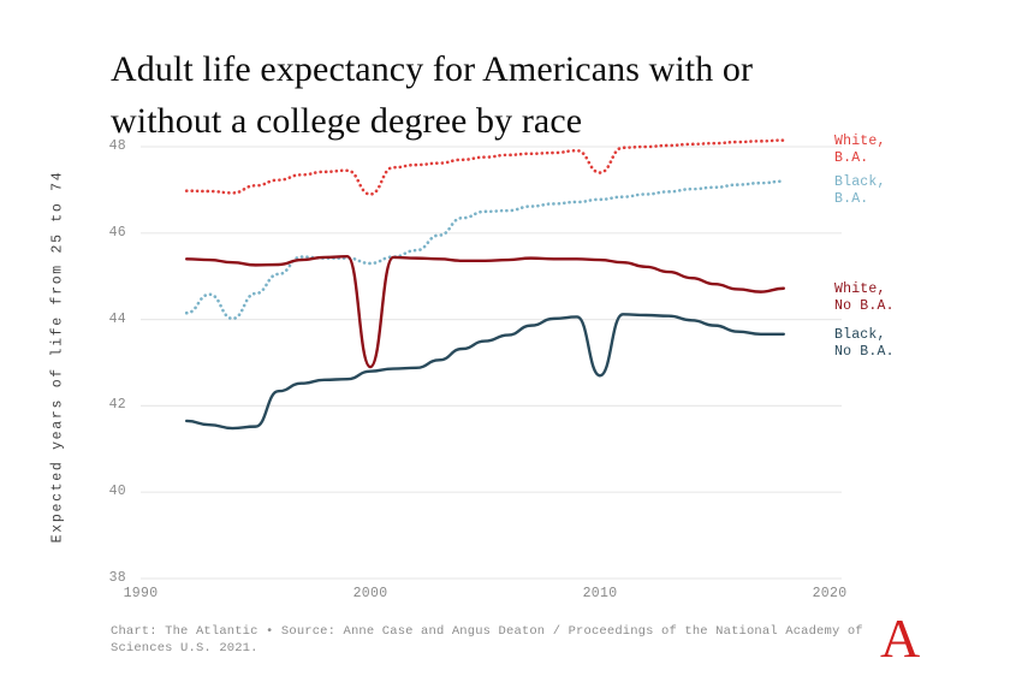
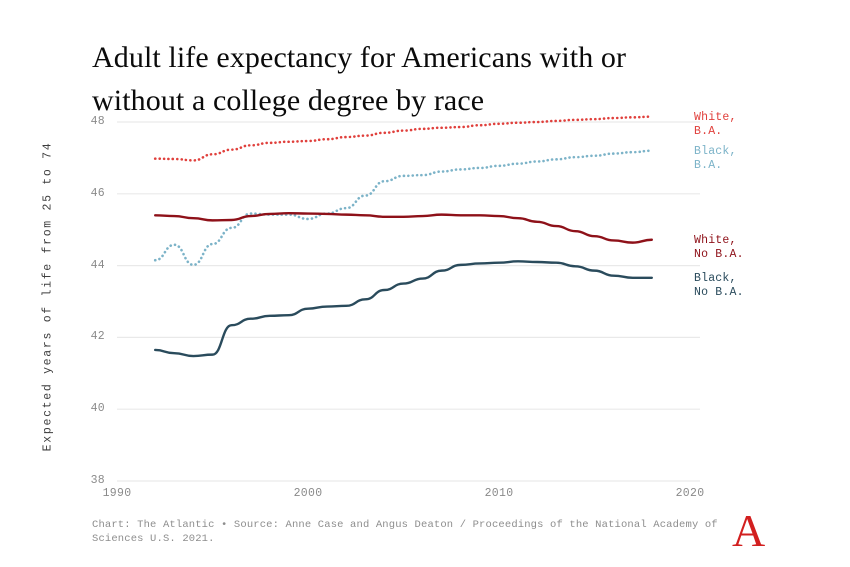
White, B.A./2000: 46.9 -> 47.5
White, No B.A./2000: 42.9 -> 45.5
White, B.A./2010: 47.4 -> 48.0
Black, No B.A./2010: 42.7 -> 44.1
